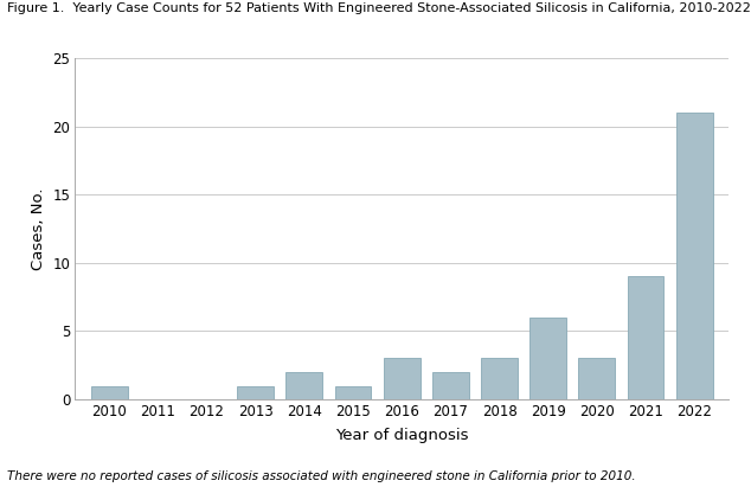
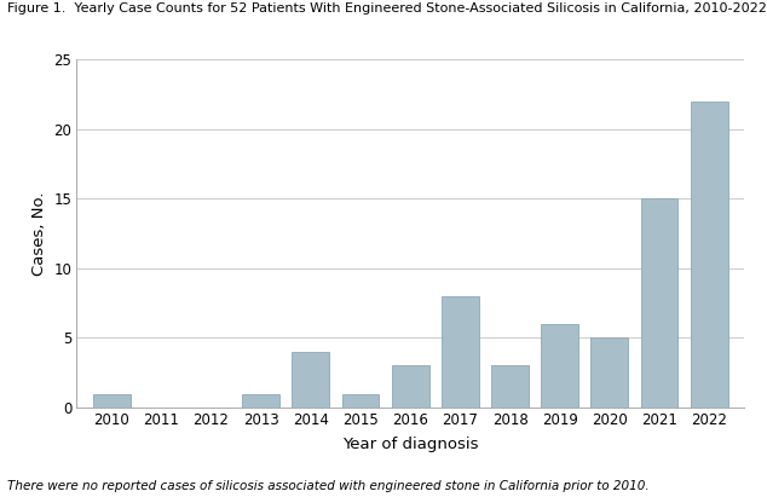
2014: 2 -> 4
2017: 2 -> 8
2020: 3 -> 5
2021: 9 -> 15
2022: 21 -> 22
